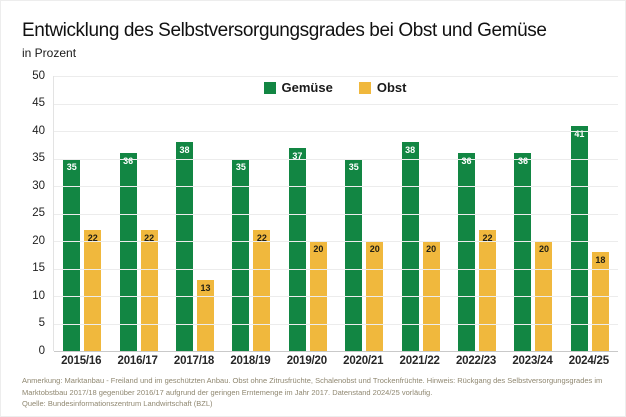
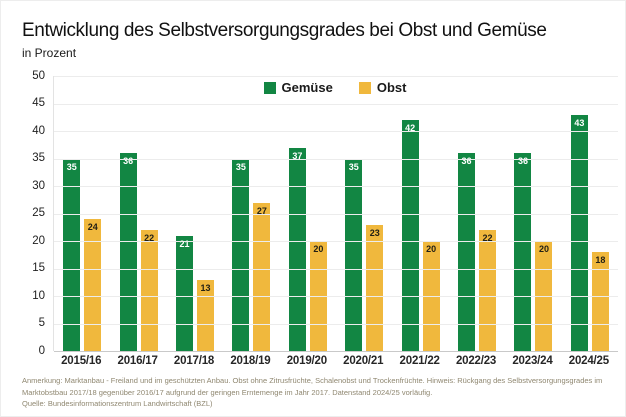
Obst/2015/16: 22 -> 24
Gemüse/2017/18: 38 -> 21
Obst/2018/19: 22 -> 27
Obst/2020/21: 20 -> 23
Gemüse/2021/22: 38 -> 42
Gemüse/2024/25: 41 -> 43
